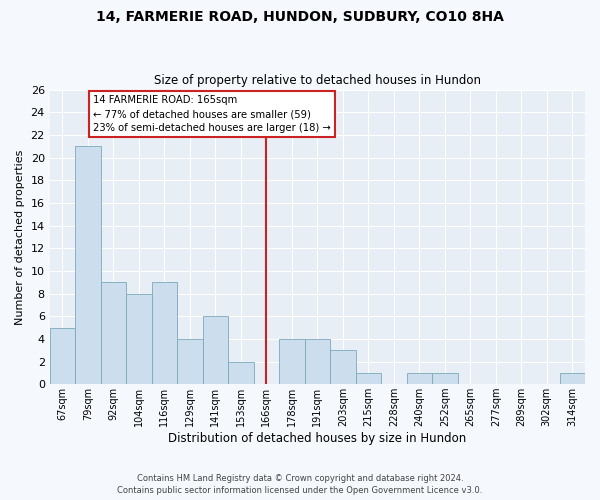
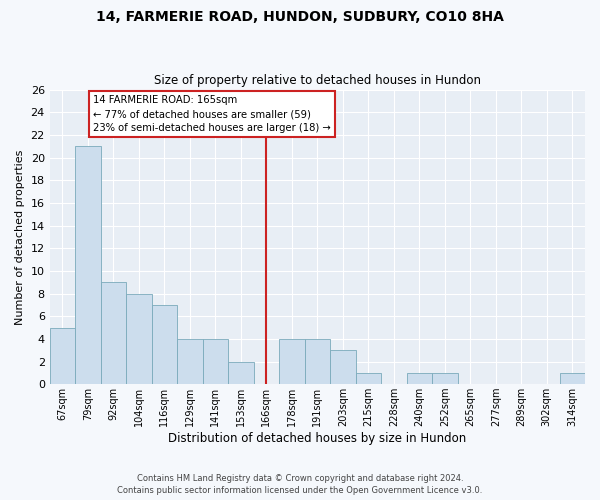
116sqm: 9 -> 7
141sqm: 6 -> 4
